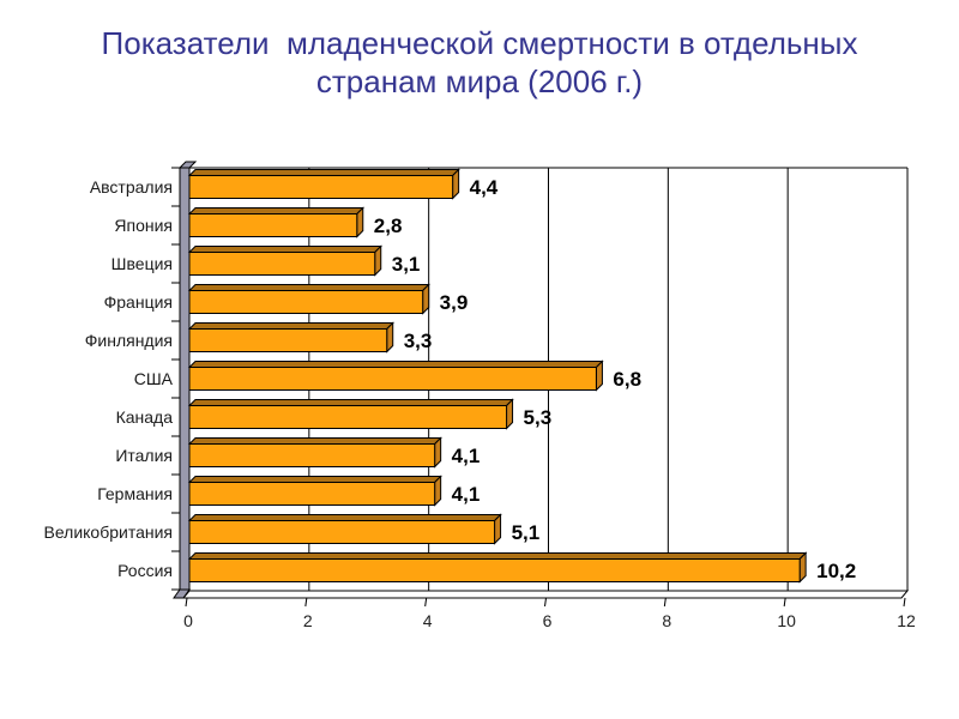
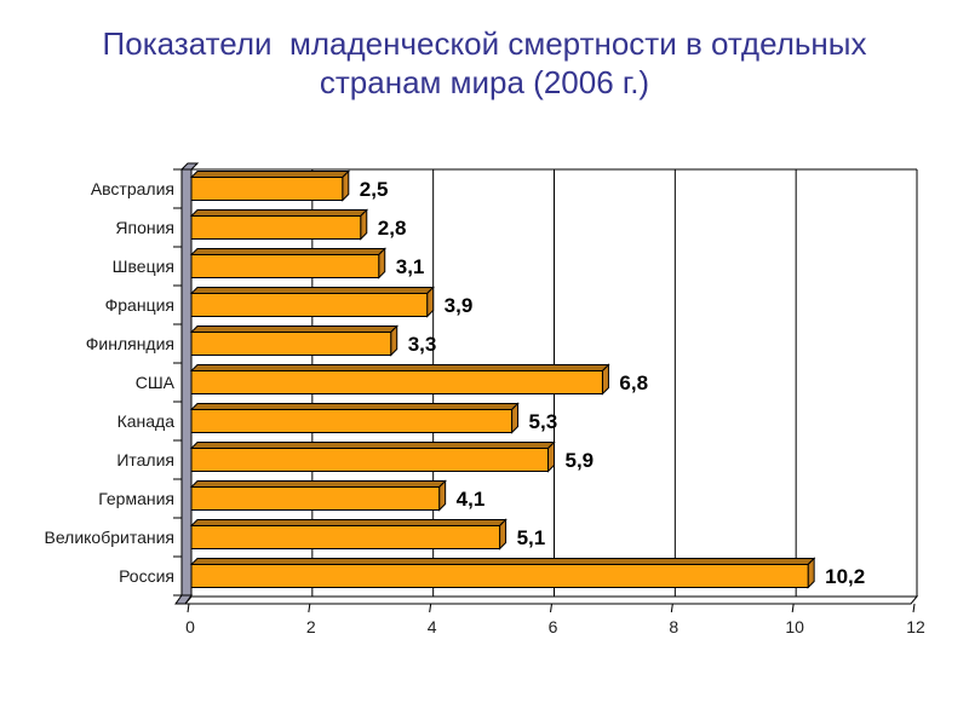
Австралия: 4,4 -> 2,5
Италия: 4,1 -> 5,9
